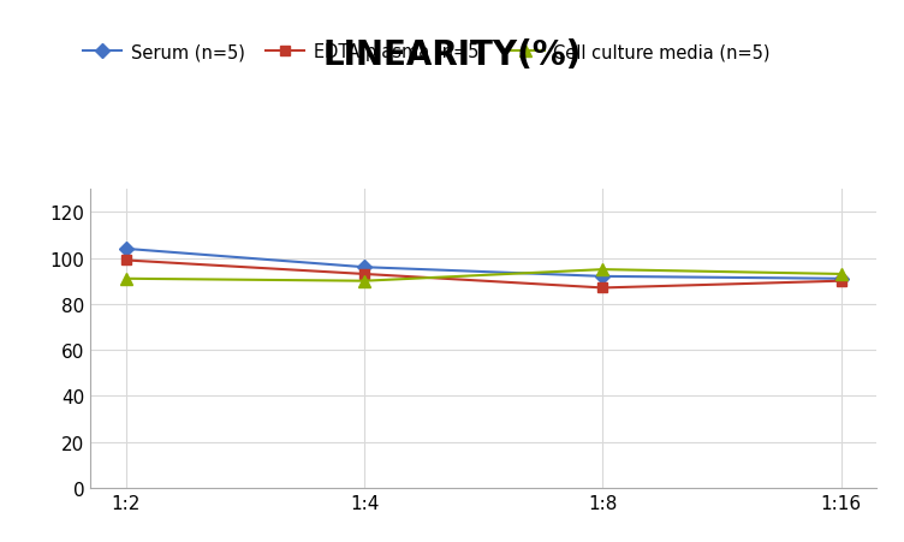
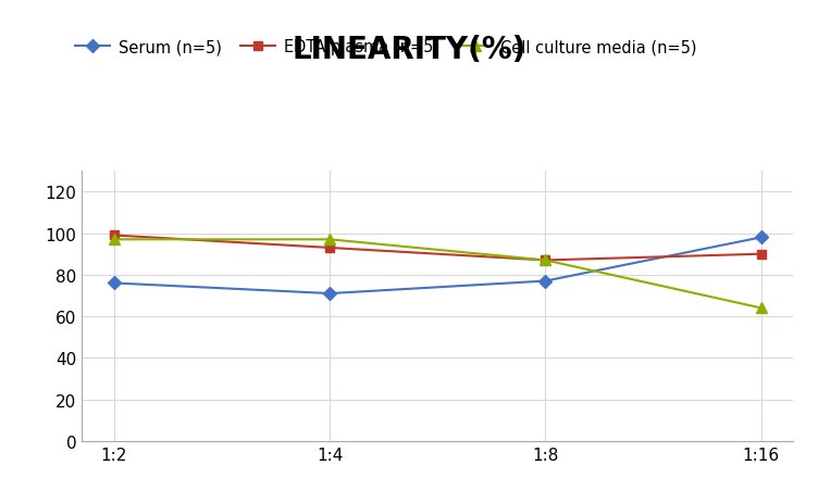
Serum (n=5)/1:2: 104 -> 76
Cell culture media (n=5)/1:2: 91 -> 97
Serum (n=5)/1:4: 96 -> 71
Cell culture media (n=5)/1:4: 90 -> 97
Serum (n=5)/1:8: 92 -> 77
Cell culture media (n=5)/1:8: 95 -> 87
Serum (n=5)/1:16: 91 -> 98
Cell culture media (n=5)/1:16: 93 -> 64
